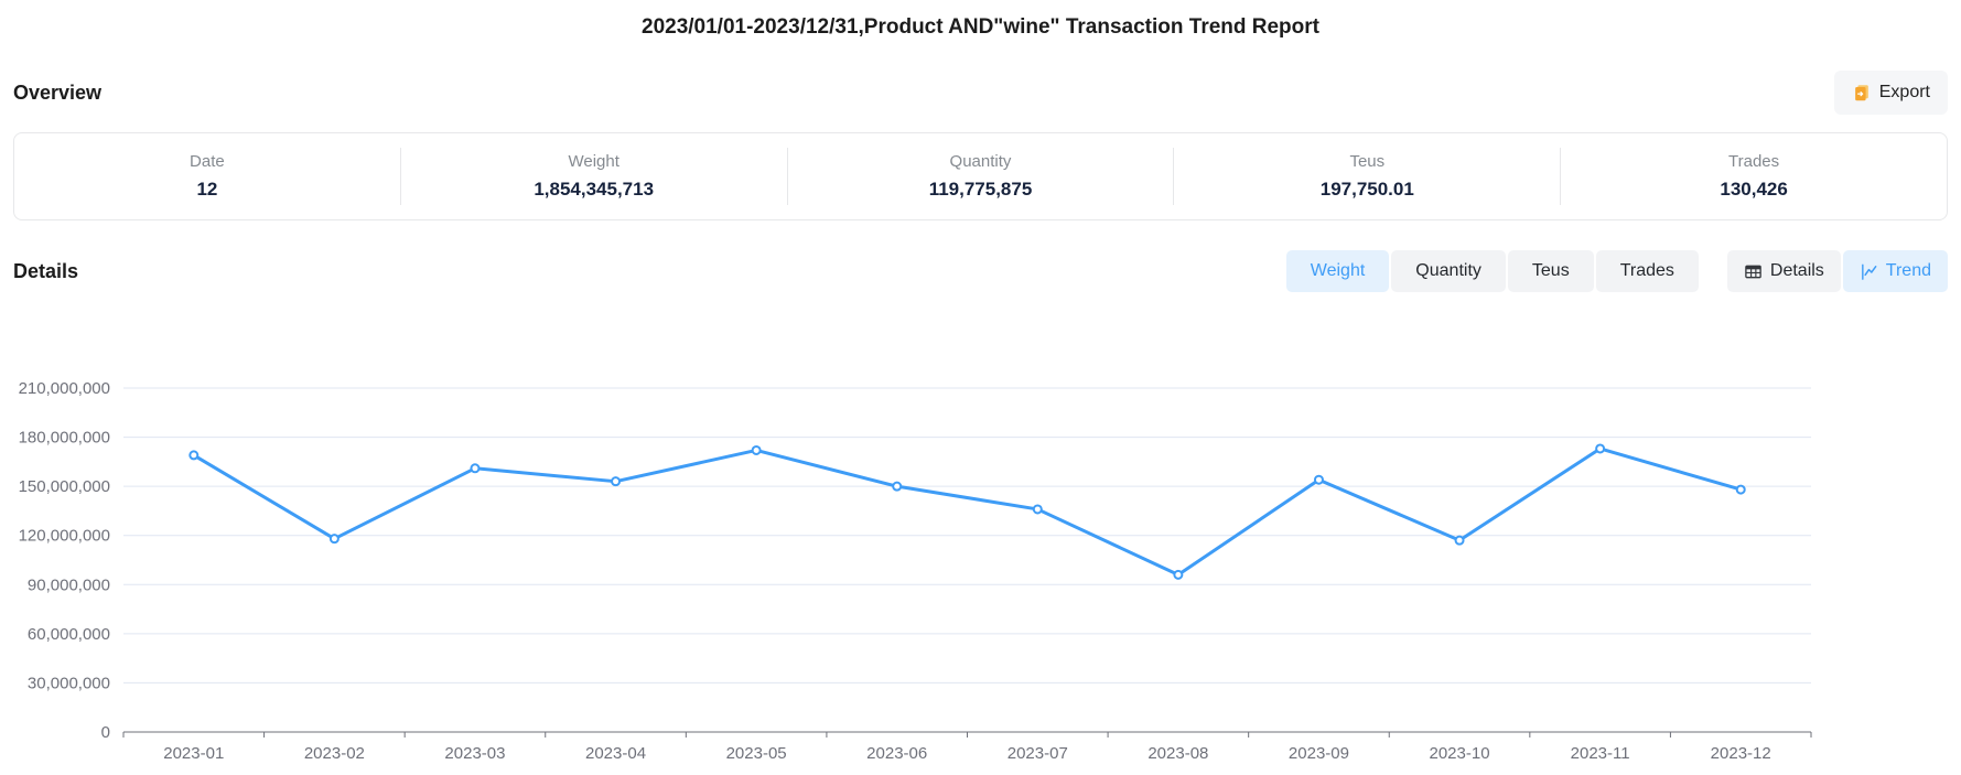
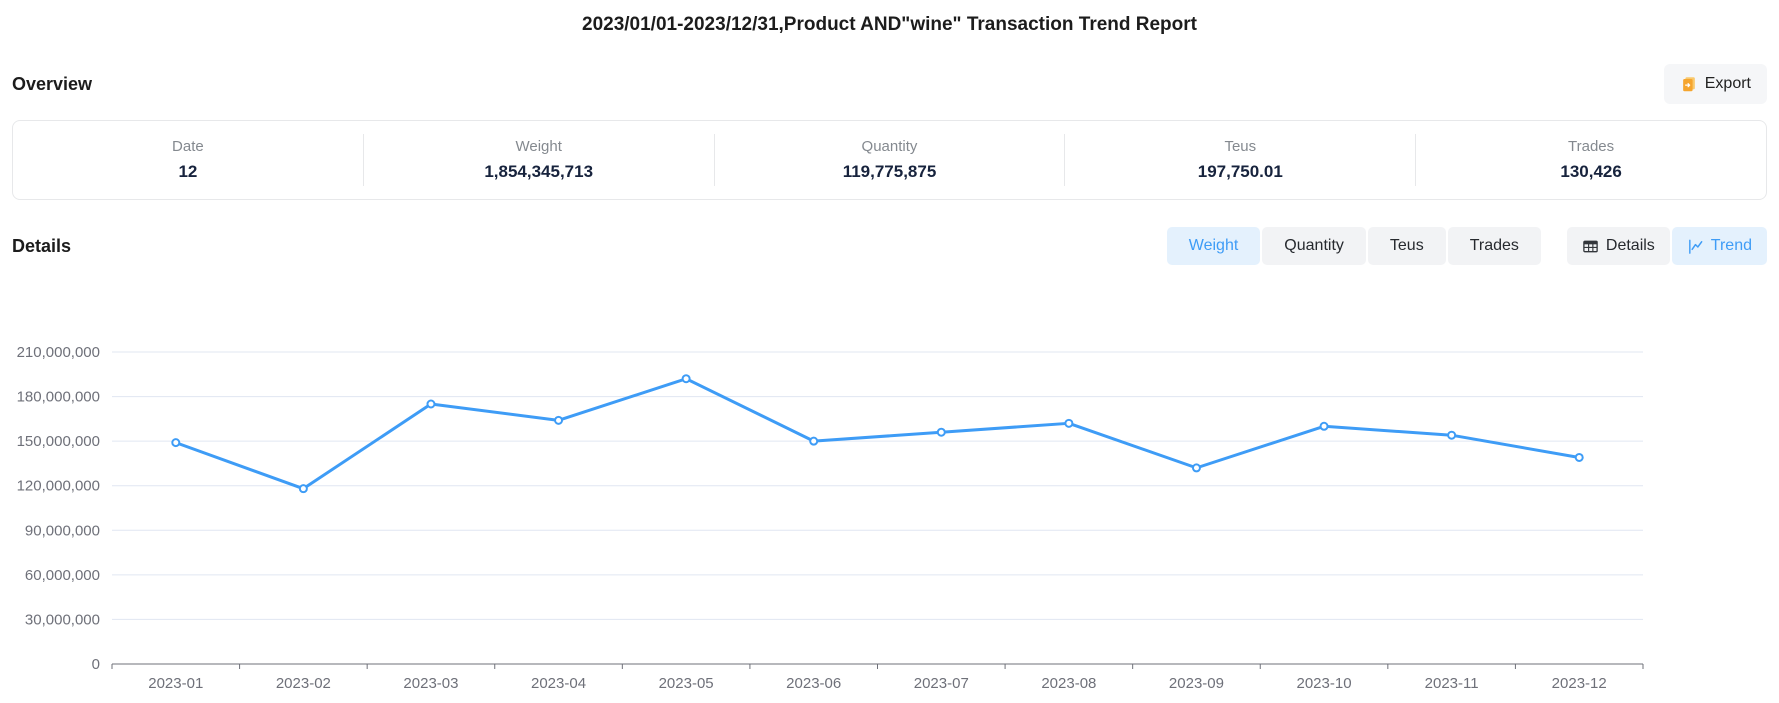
2023-01: 169000000 -> 149000000
2023-03: 161000000 -> 175000000
2023-04: 153000000 -> 164000000
2023-05: 172000000 -> 192000000
2023-07: 136000000 -> 156000000
2023-08: 96000000 -> 162000000
2023-09: 154000000 -> 132000000
2023-10: 117000000 -> 160000000
2023-11: 173000000 -> 154000000
2023-12: 148000000 -> 139000000
